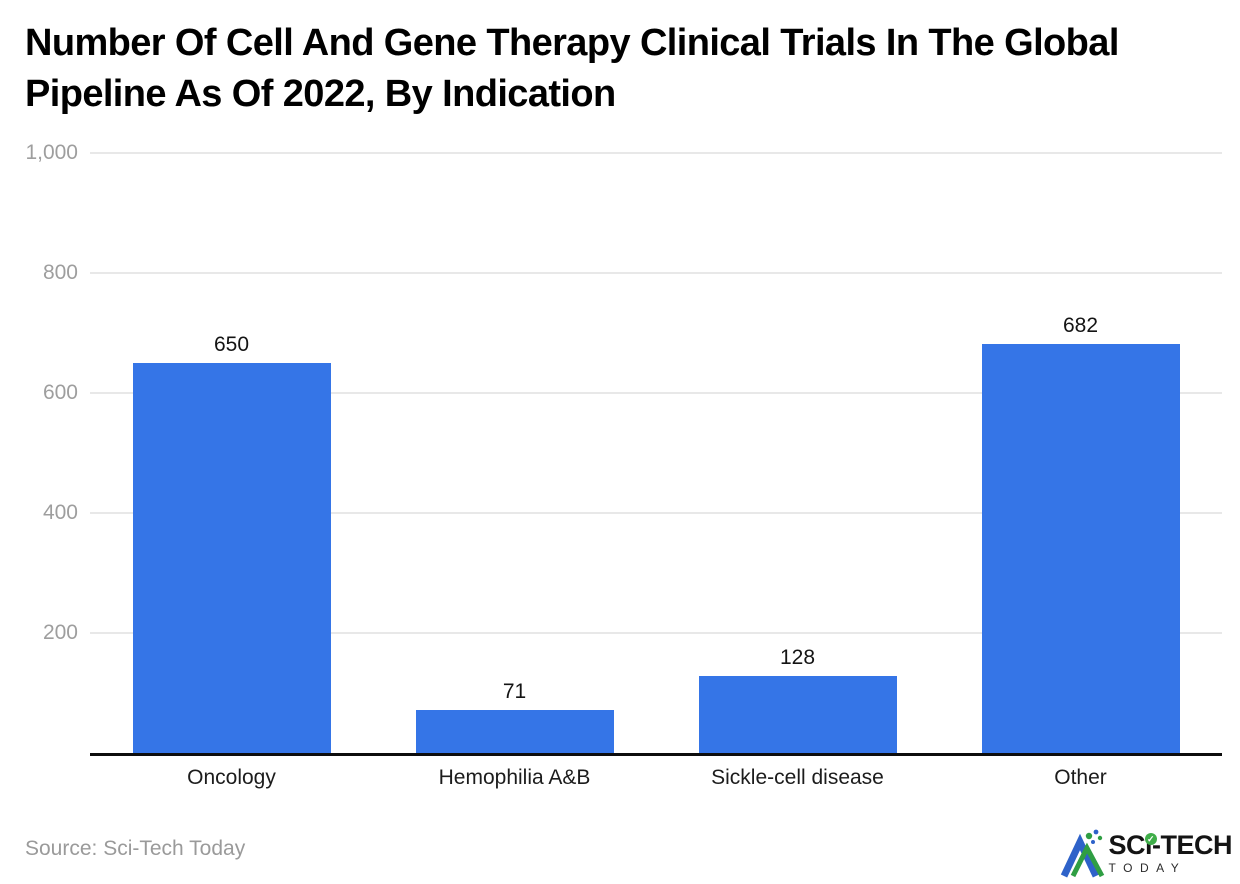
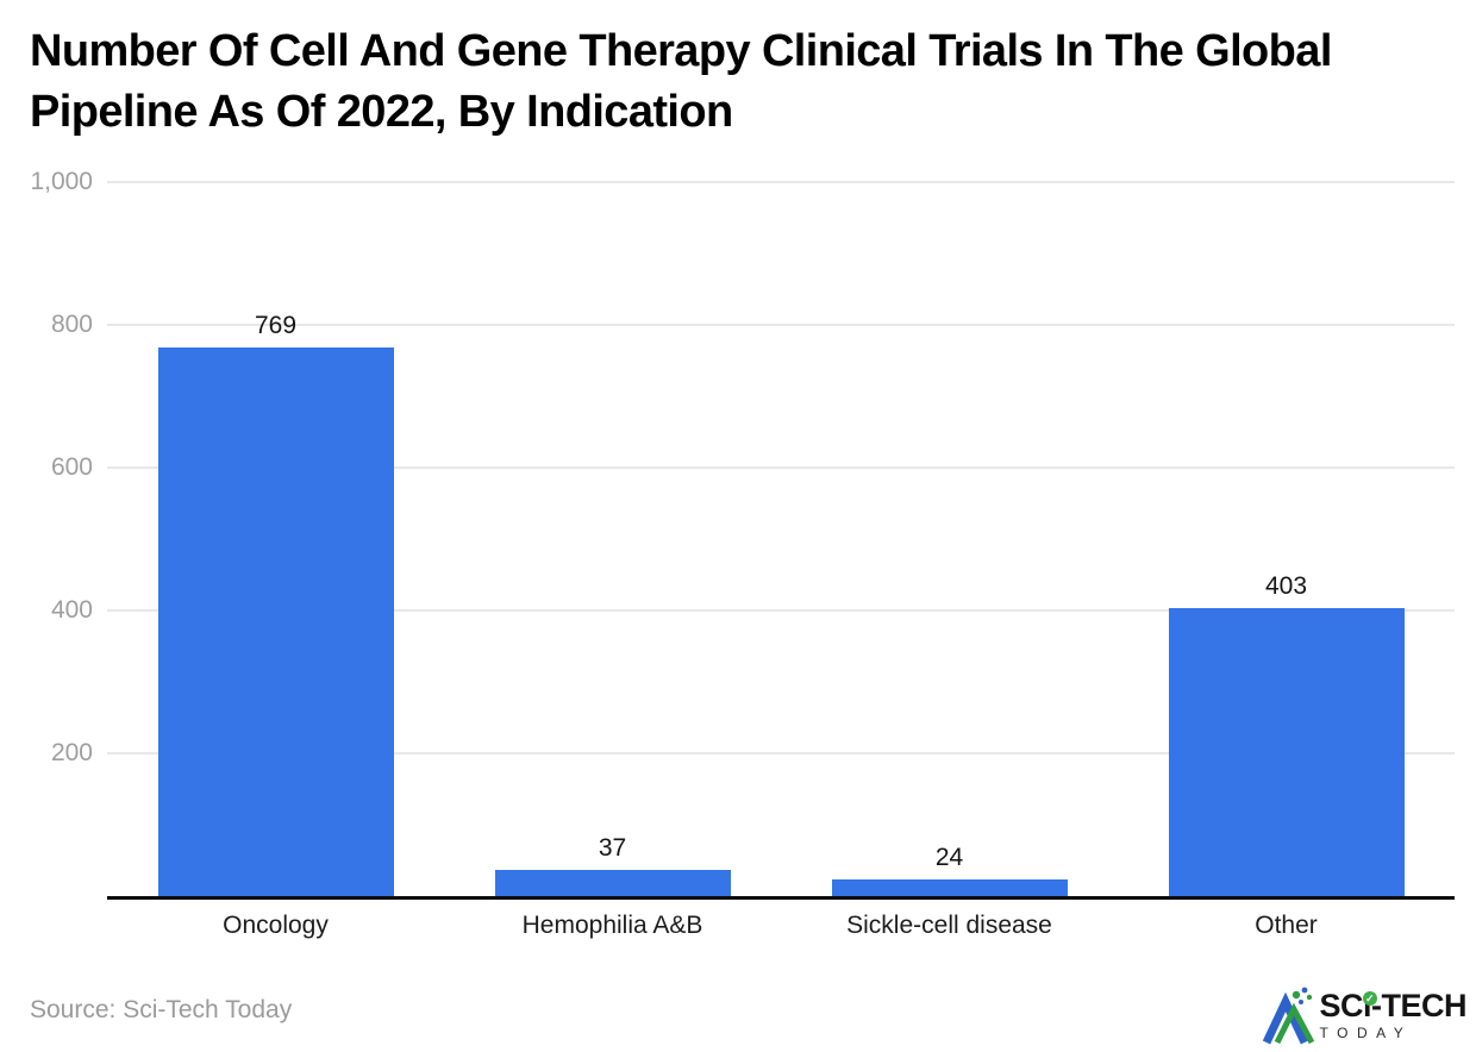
Oncology: 650 -> 769
Hemophilia A&B: 71 -> 37
Sickle-cell disease: 128 -> 24
Other: 682 -> 403
